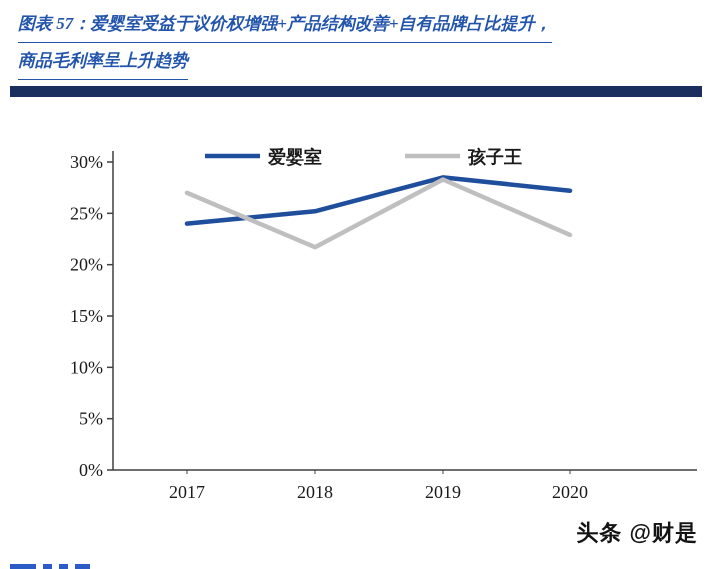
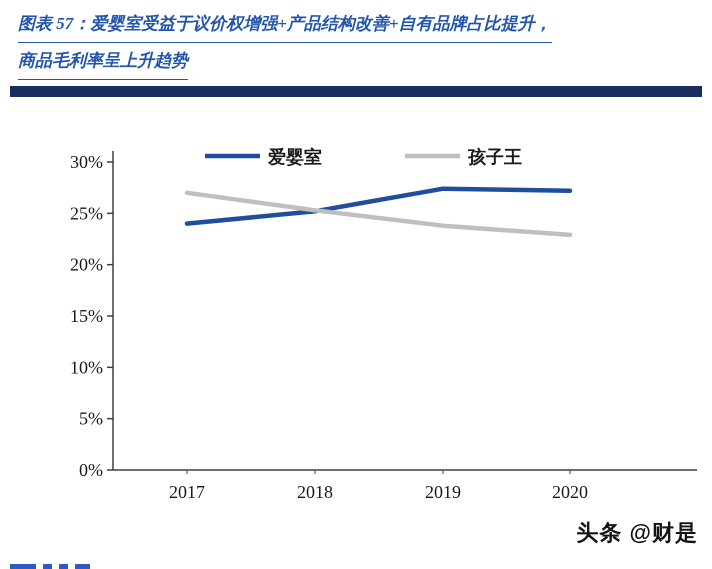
孩子王/2018: 21.7% -> 25.3%
爱婴室/2019: 28.5% -> 27.4%
孩子王/2019: 28.3% -> 23.8%
